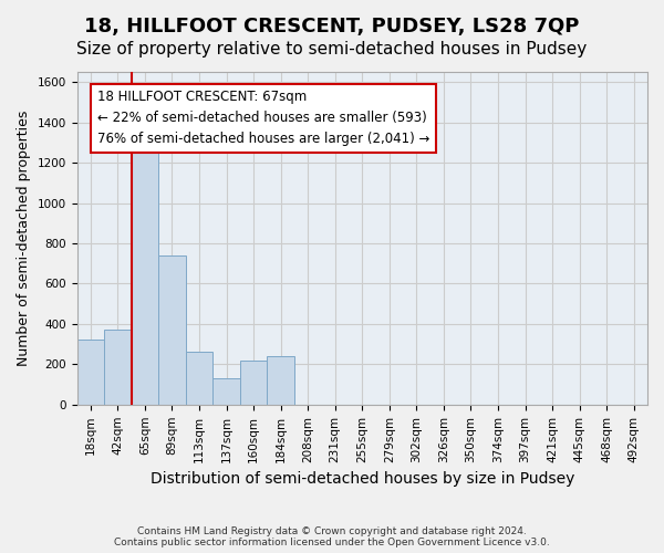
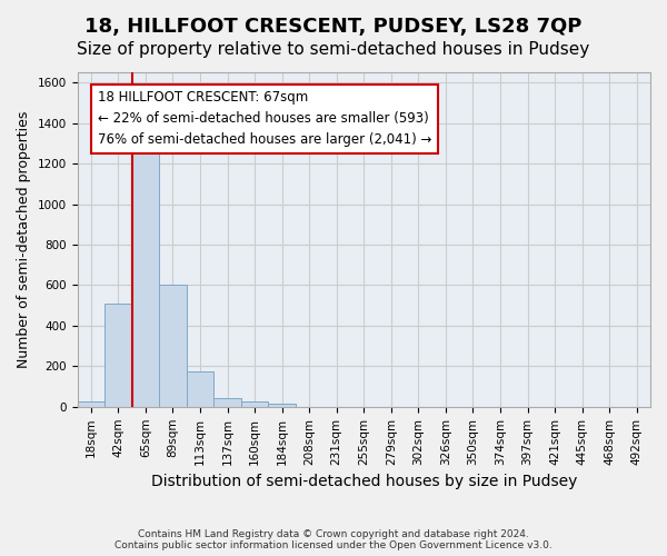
18sqm: 320 -> 20
42sqm: 370 -> 510
89sqm: 740 -> 600
113sqm: 260 -> 180
137sqm: 130 -> 40
160sqm: 220 -> 20
184sqm: 240 -> 20
